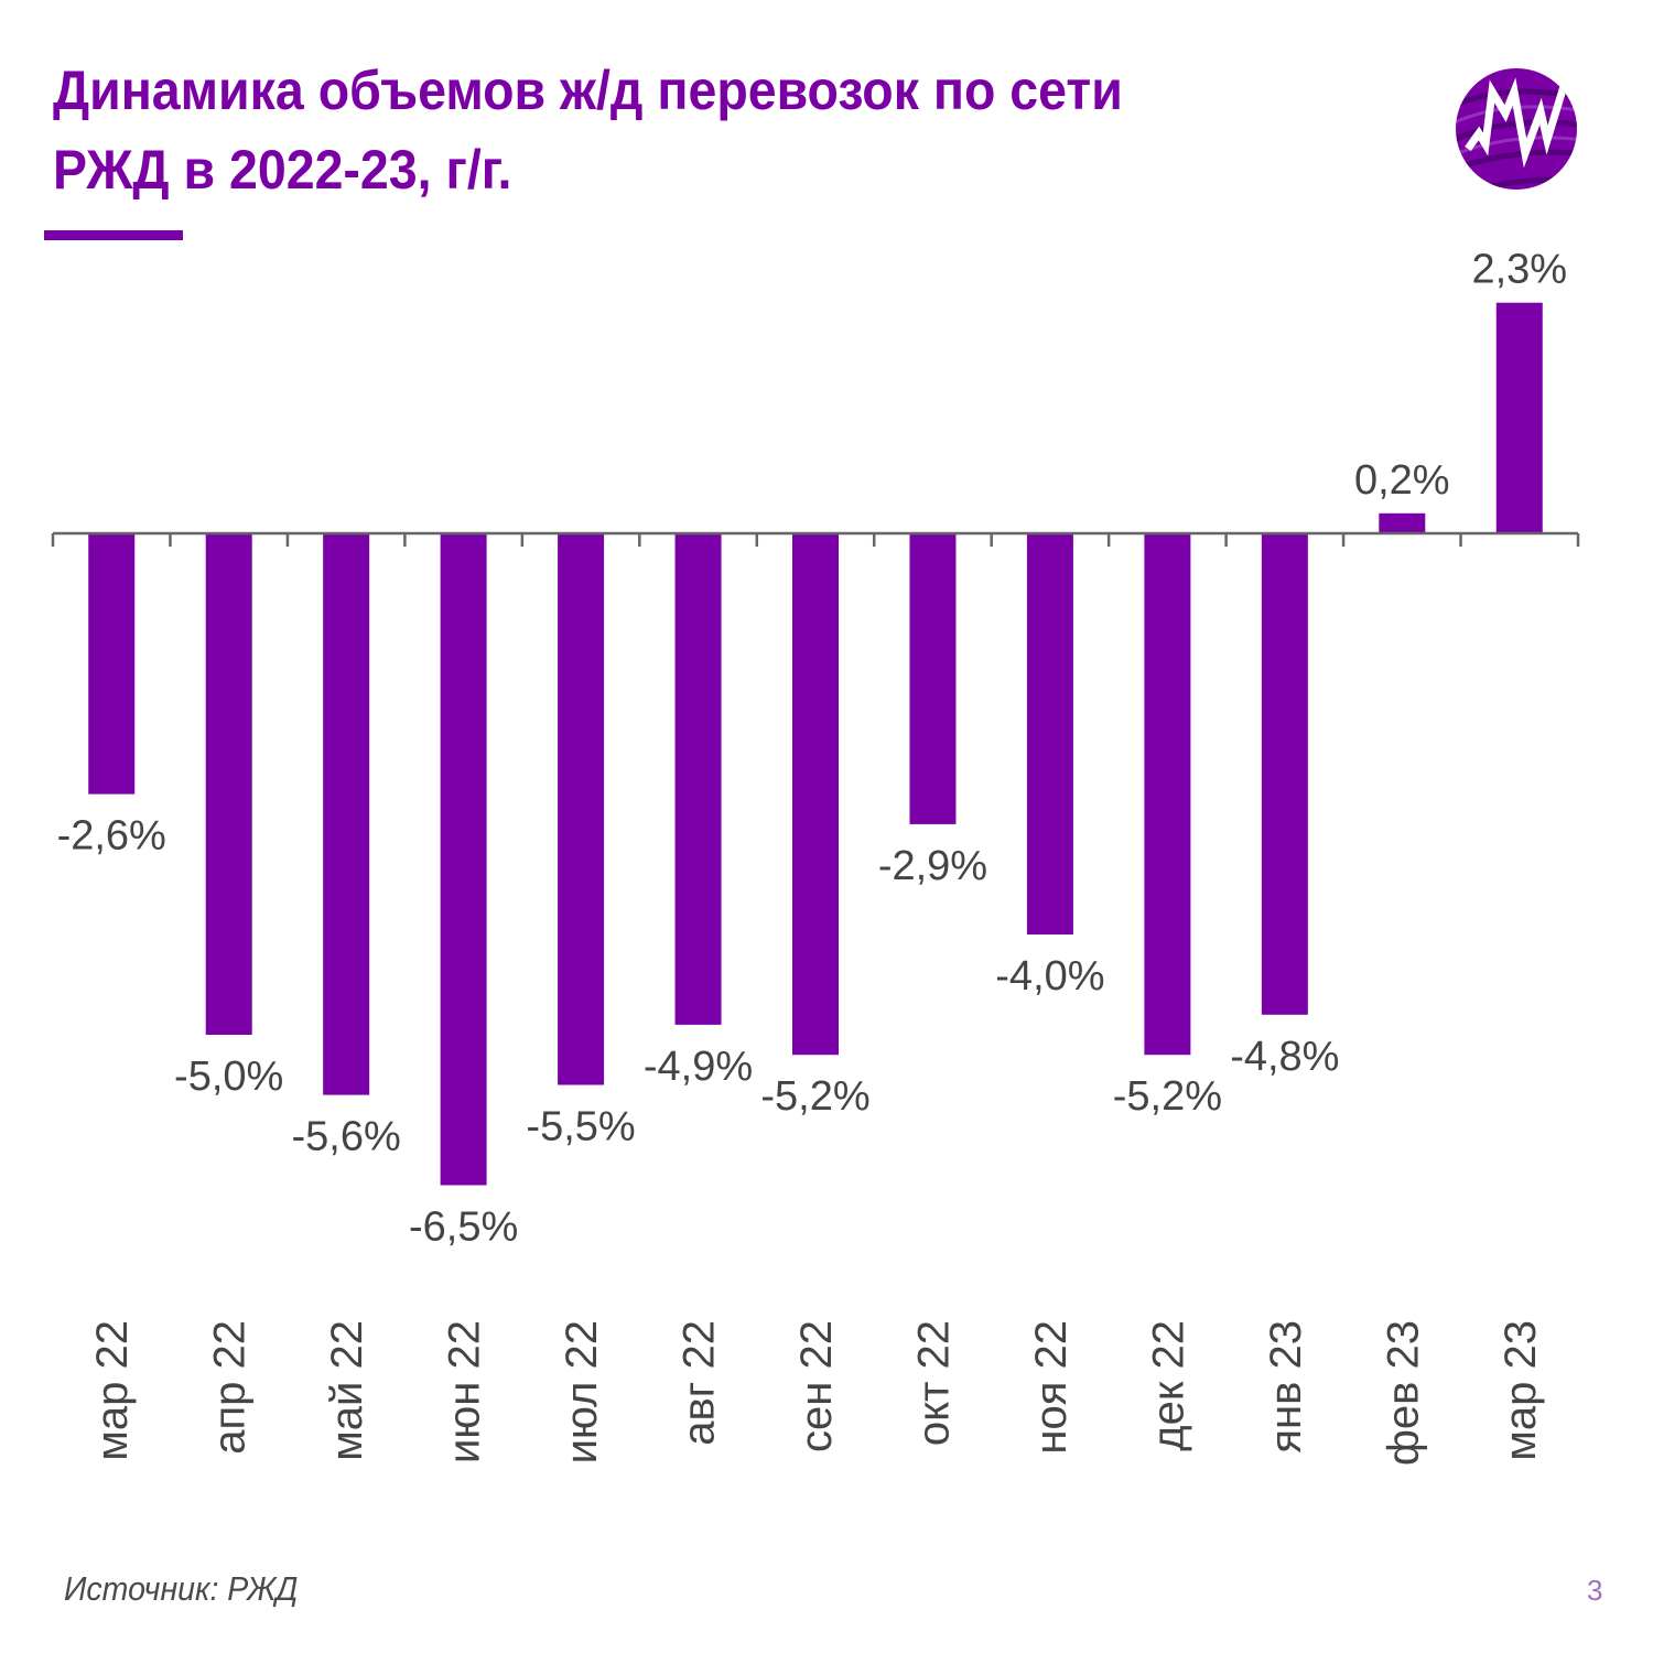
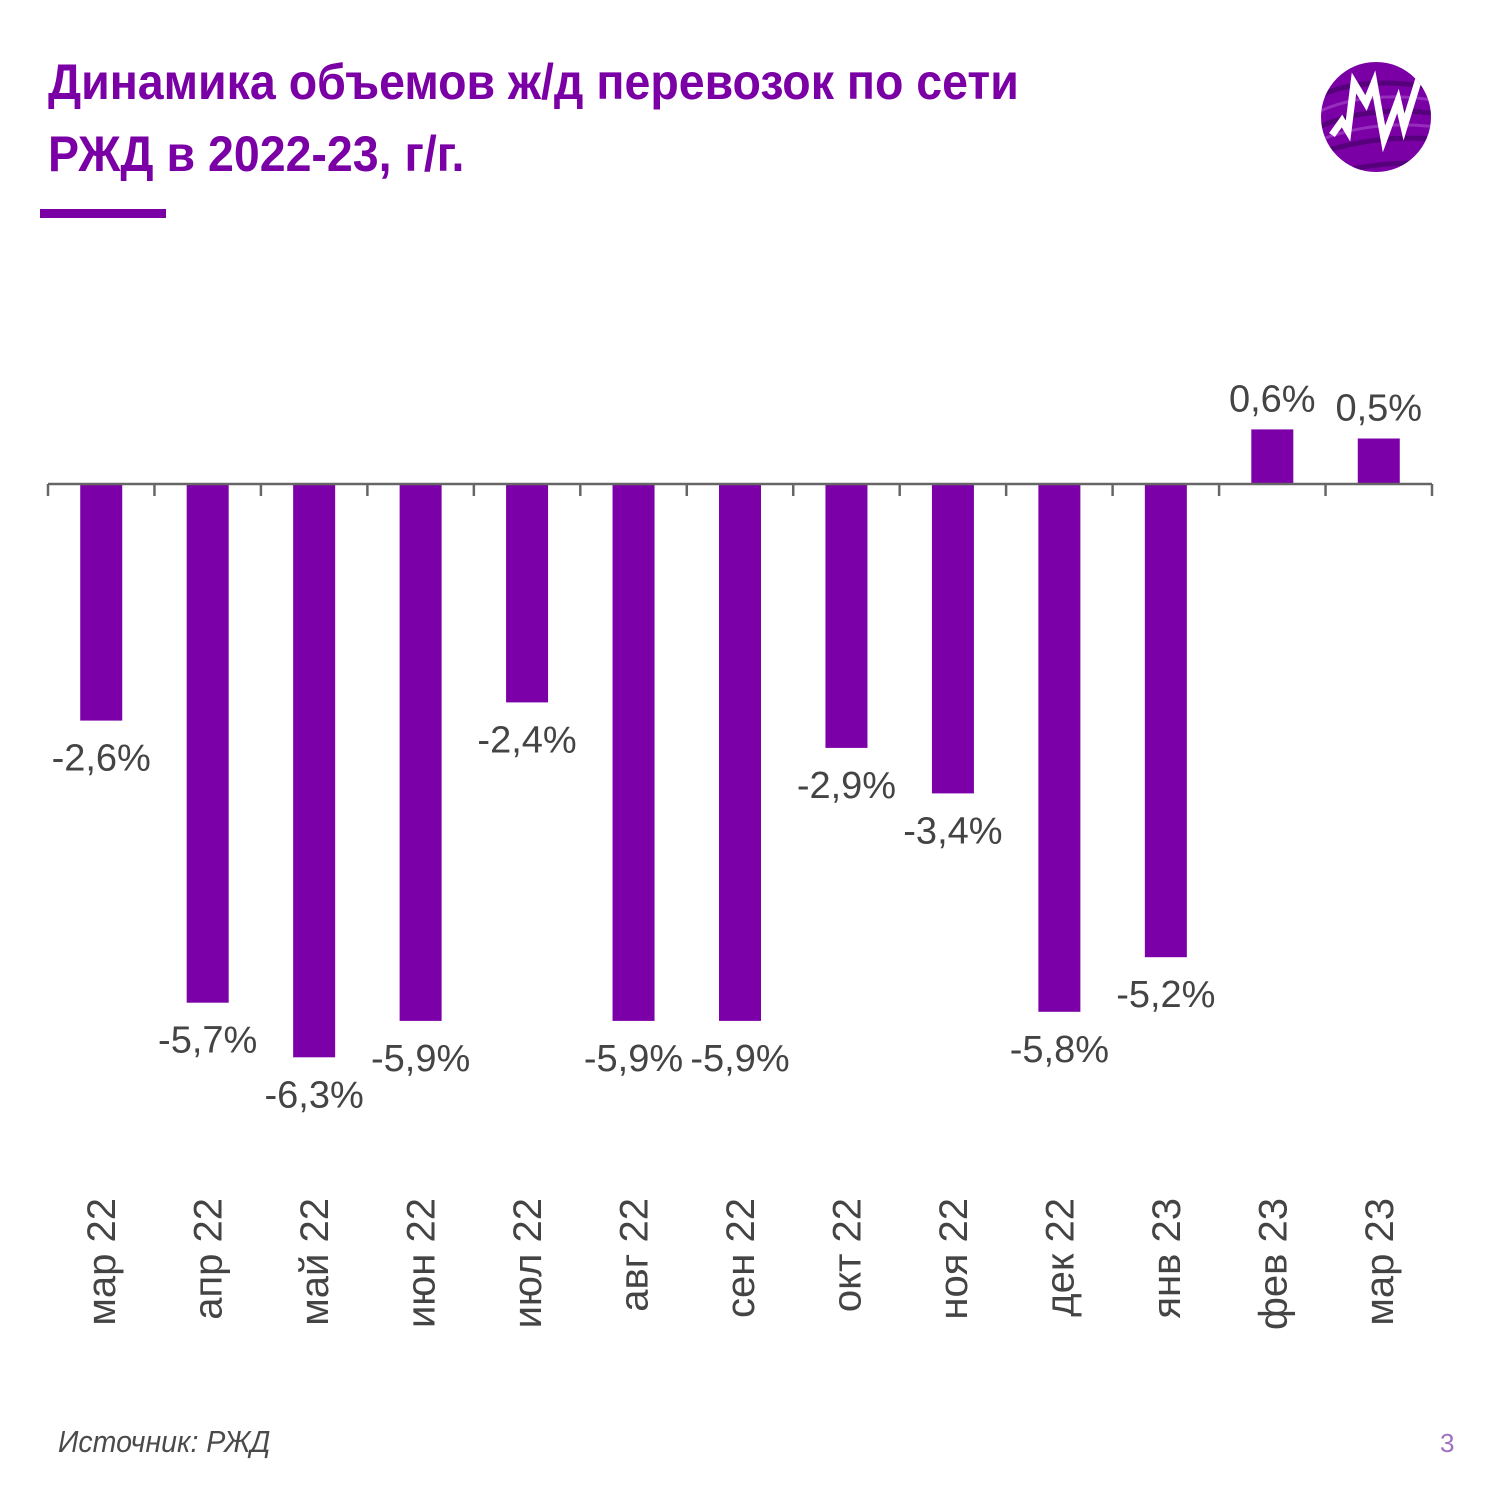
апр 22: -5,0% -> -5,7%
май 22: -5,6% -> -6,3%
июн 22: -6,5% -> -5,9%
июл 22: -5,5% -> -2,4%
авг 22: -4,9% -> -5,9%
сен 22: -5,2% -> -5,9%
ноя 22: -4,0% -> -3,4%
дек 22: -5,2% -> -5,8%
янв 23: -4,8% -> -5,2%
фев 23: 0,2% -> 0,6%
мар 23: 2,3% -> 0,5%
